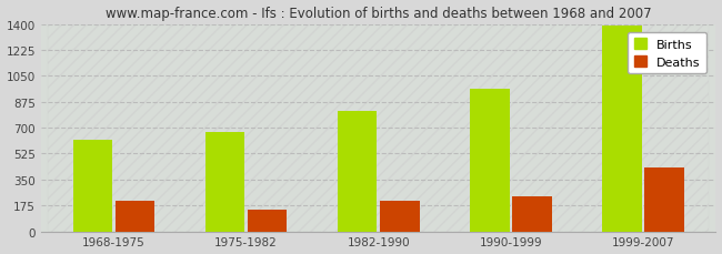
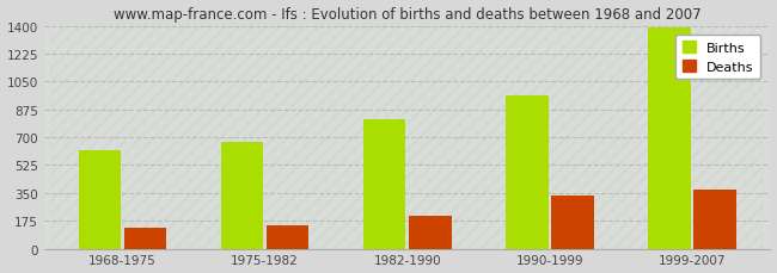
Deaths/1968-1975: 210 -> 130
Deaths/1990-1999: 240 -> 330
Deaths/1999-2007: 430 -> 370
